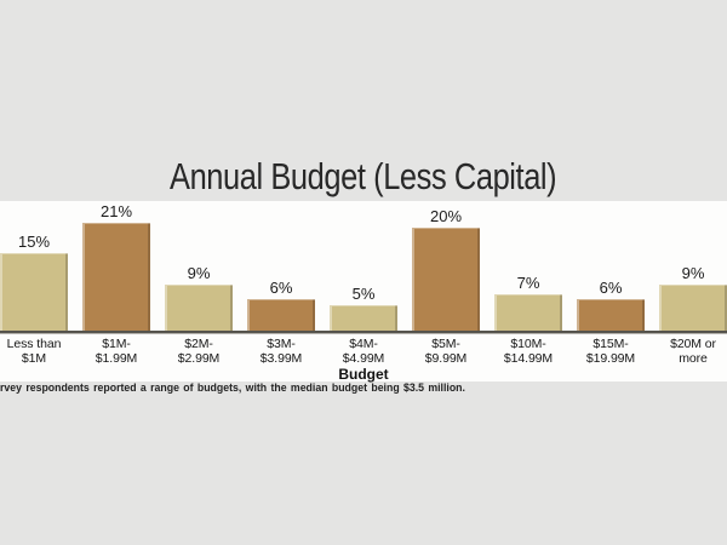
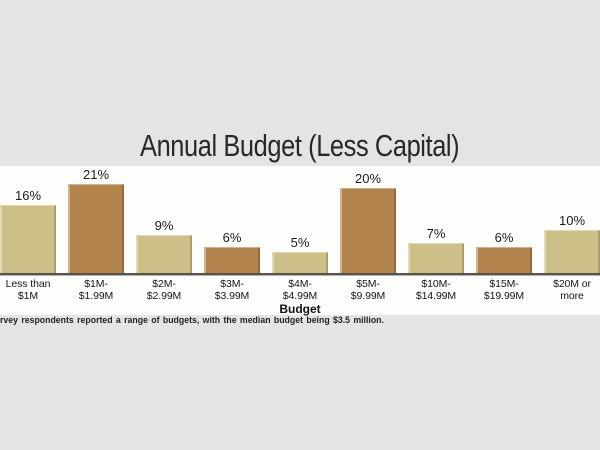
Less than $1M: 15% -> 16%
$20M or more: 9% -> 10%
